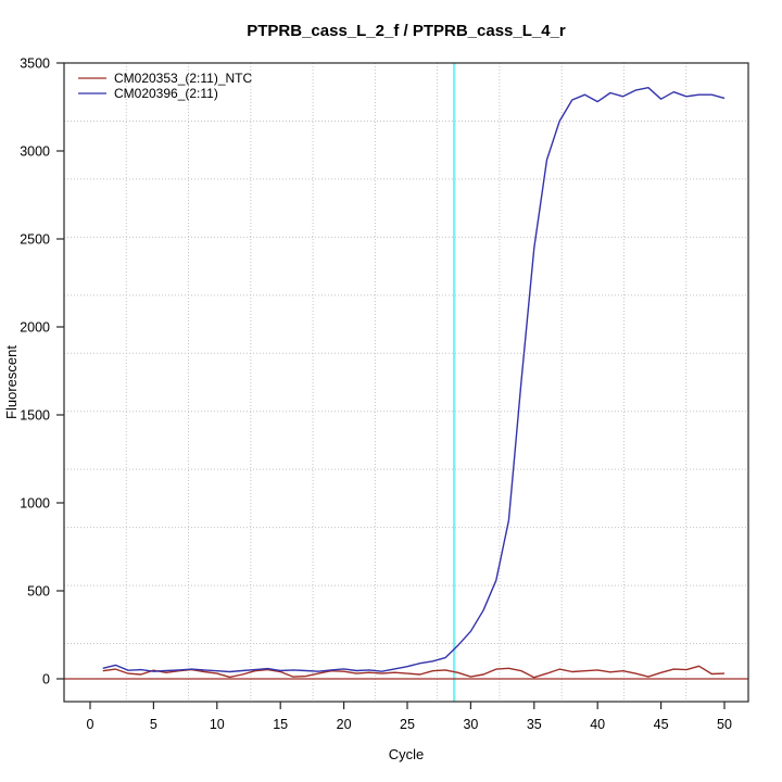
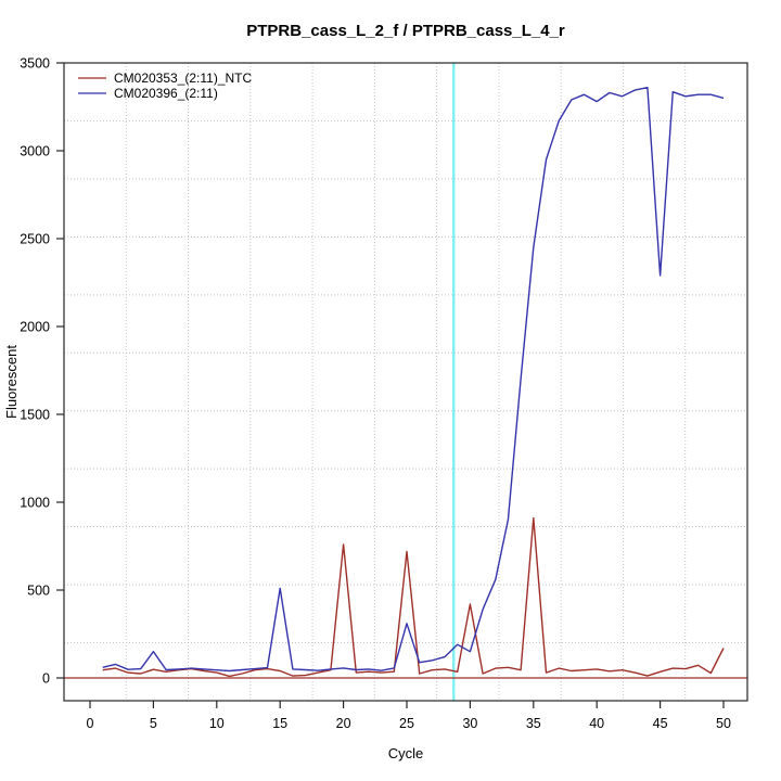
CM020396_(2:11)/5: 40 -> 150
CM020396_(2:11)/15: 50 -> 510
CM020353_(2:11)_NTC/20: 40 -> 760
CM020353_(2:11)_NTC/25: 30 -> 720
CM020396_(2:11)/25: 70 -> 310
CM020353_(2:11)_NTC/30: 10 -> 420
CM020396_(2:11)/30: 270 -> 150
CM020353_(2:11)_NTC/35: 10 -> 910
CM020396_(2:11)/45: 3300 -> 2290
CM020353_(2:11)_NTC/50: 30 -> 170
